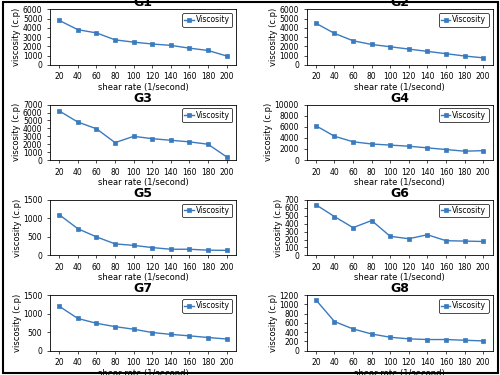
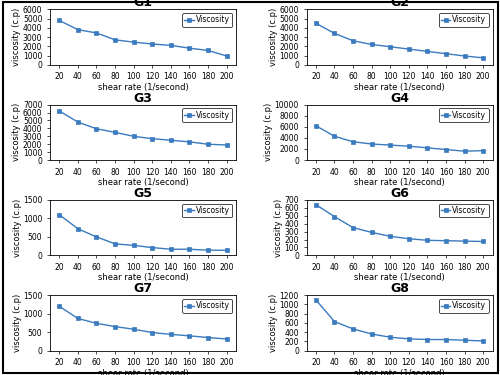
G3/80: 2200 -> 3500
G3/200: 400 -> 1900
G6/80: 440 -> 290
G6/140: 260 -> 190
